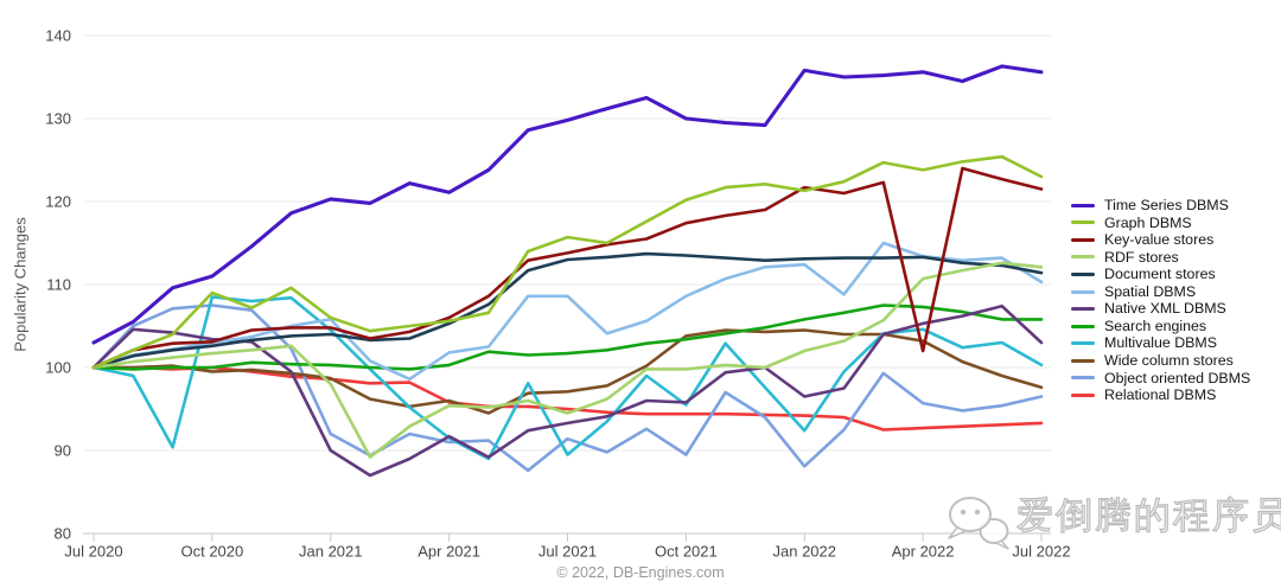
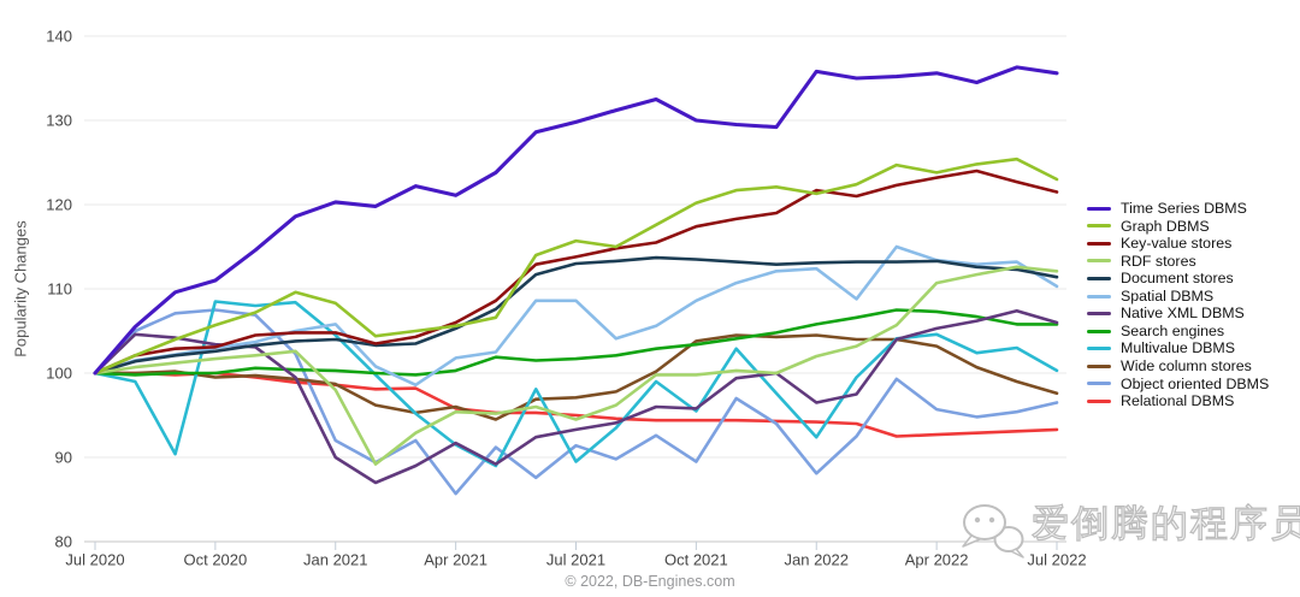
Time Series DBMS/Jul 2020: 103 -> 100
Graph DBMS/Oct 2020: 109 -> 106
Graph DBMS/Jan 2021: 106 -> 108
Object oriented DBMS/Apr 2021: 91 -> 86
Key-value stores/Apr 2022: 102 -> 123
Native XML DBMS/Jul 2022: 103 -> 106
